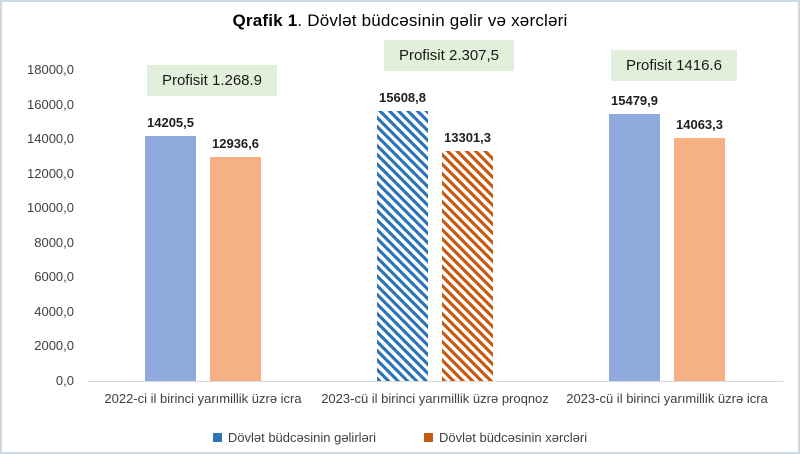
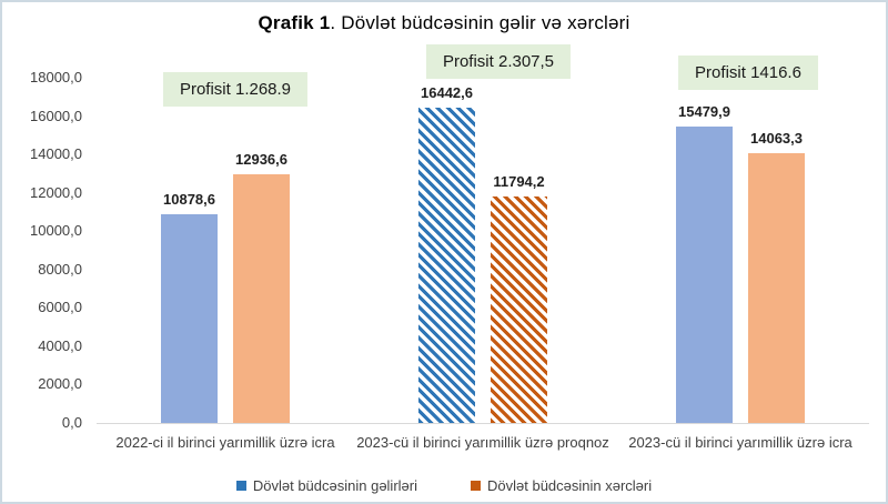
Dövlət büdcəsinin gəlirləri/2022-ci il birinci yarımillik üzrə icra: 14205,5 -> 10878,6
Dövlət büdcəsinin gəlirləri/2023-cü il birinci yarımillik üzrə proqnoz: 15608,8 -> 16442,6
Dövlət büdcəsinin xərcləri/2023-cü il birinci yarımillik üzrə proqnoz: 13301,3 -> 11794,2
